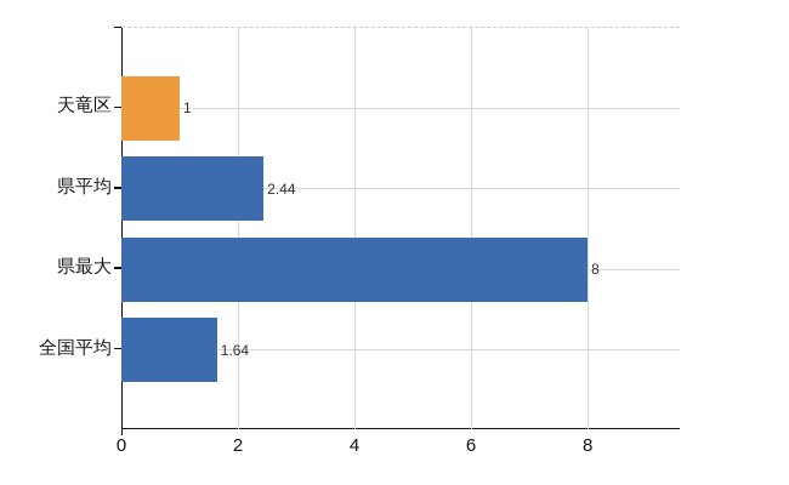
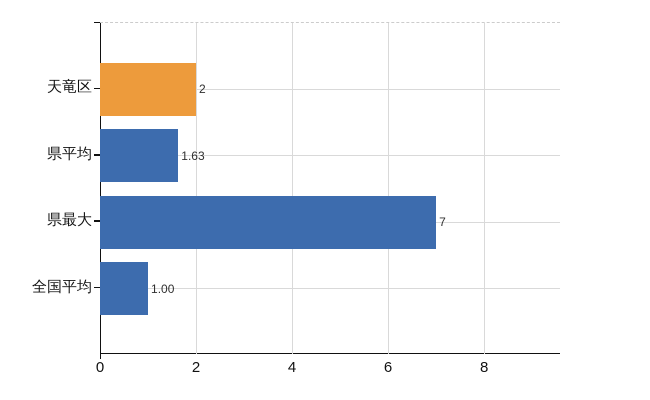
天竜区: 1 -> 2
県平均: 2.44 -> 1.63
県最大: 8 -> 7
全国平均: 1.64 -> 1.00
